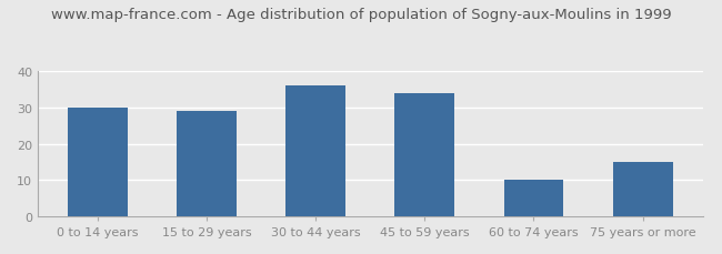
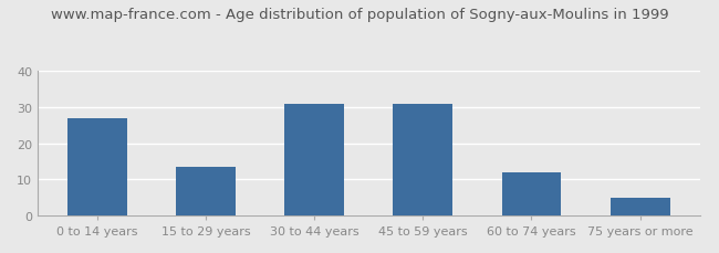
0 to 14 years: 30.0 -> 27.0
15 to 29 years: 29.0 -> 13.5
30 to 44 years: 36.0 -> 31.0
45 to 59 years: 34.0 -> 31.0
60 to 74 years: 10.0 -> 12.0
75 years or more: 15.0 -> 5.0
